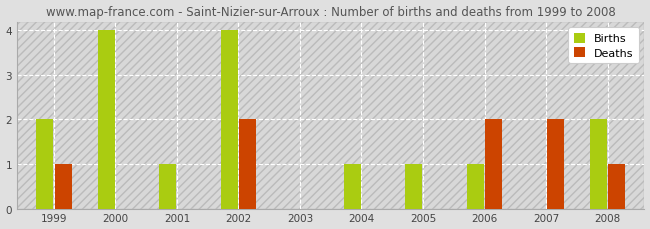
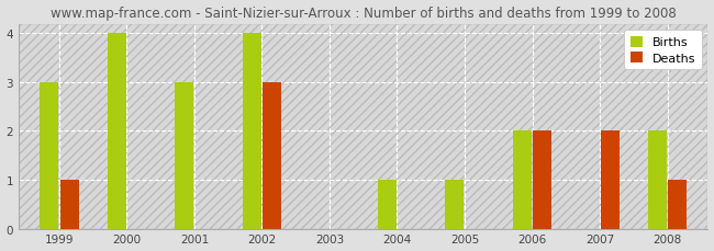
Births/1999: 2 -> 3
Births/2001: 1 -> 3
Deaths/2002: 2 -> 3
Births/2006: 1 -> 2
